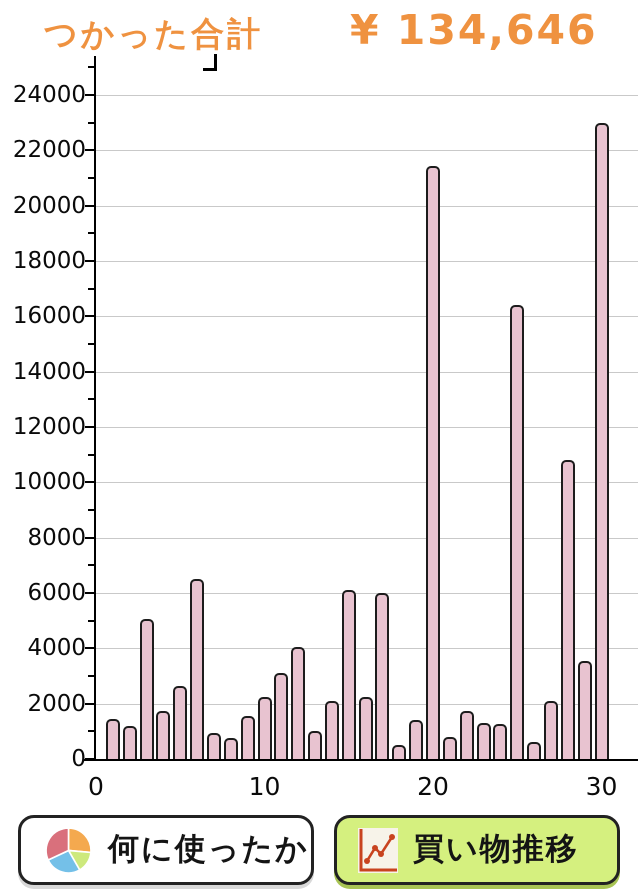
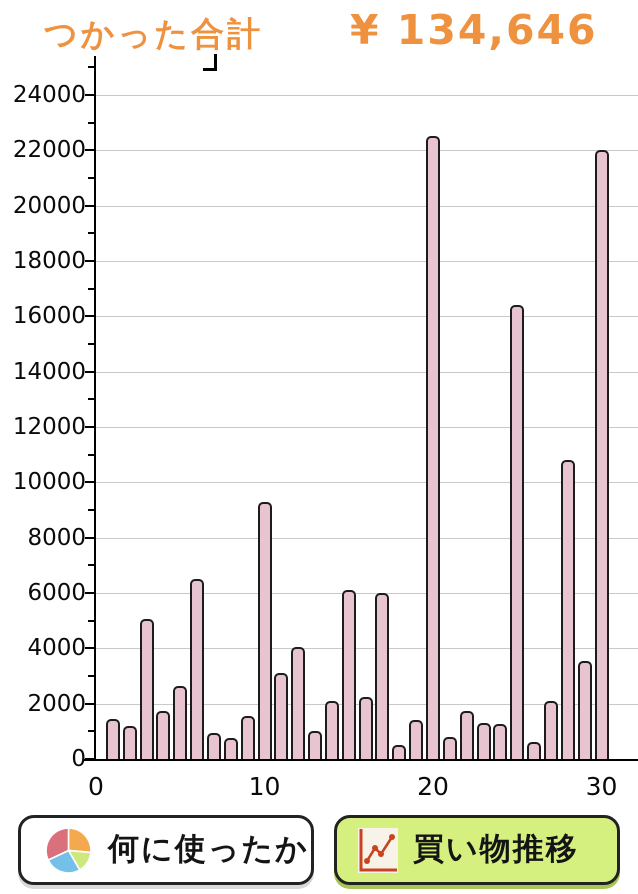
10: 2200 -> 9300
20: 21400 -> 22500
30: 23000 -> 22000
